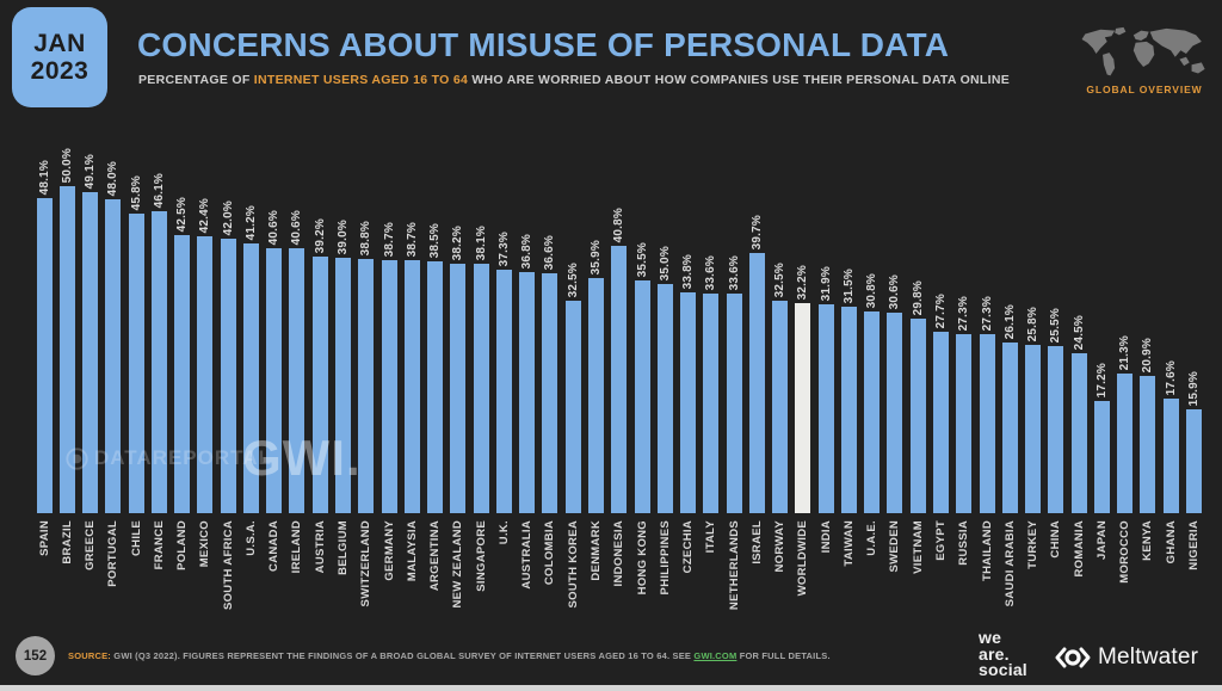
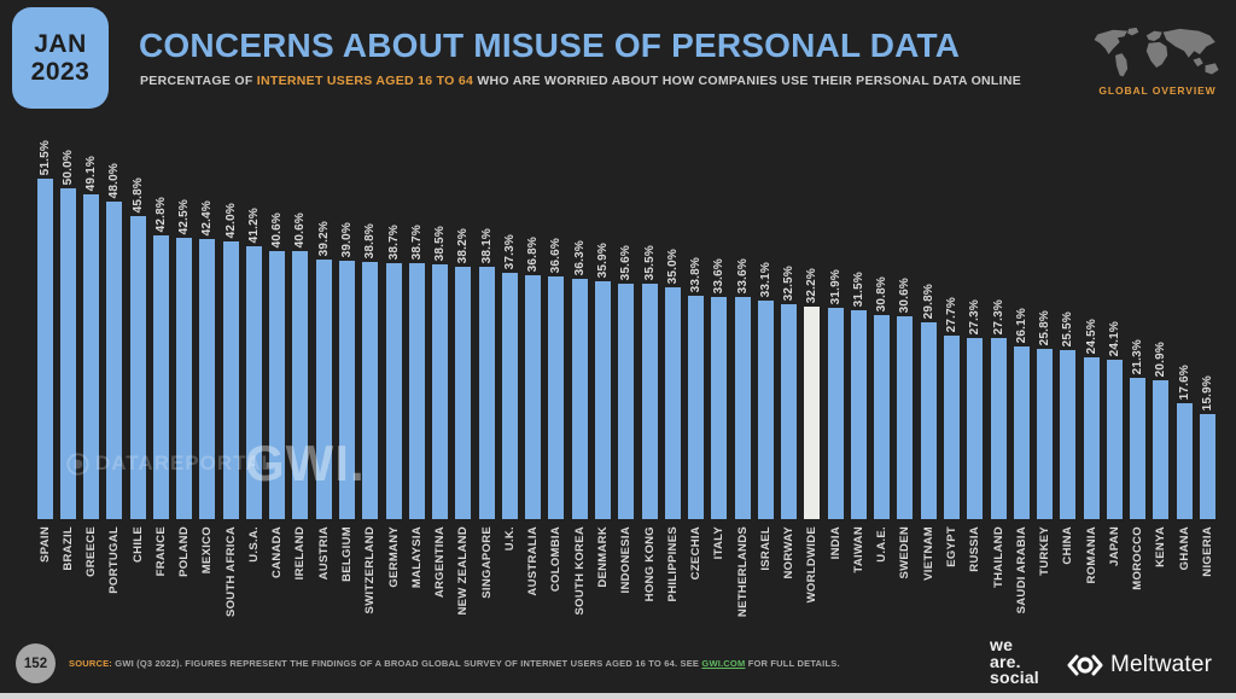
SPAIN: 48.1% -> 51.5%
FRANCE: 46.1% -> 42.8%
SOUTH KOREA: 32.5% -> 36.3%
INDONESIA: 40.8% -> 35.6%
ISRAEL: 39.7% -> 33.1%
JAPAN: 17.2% -> 24.1%
